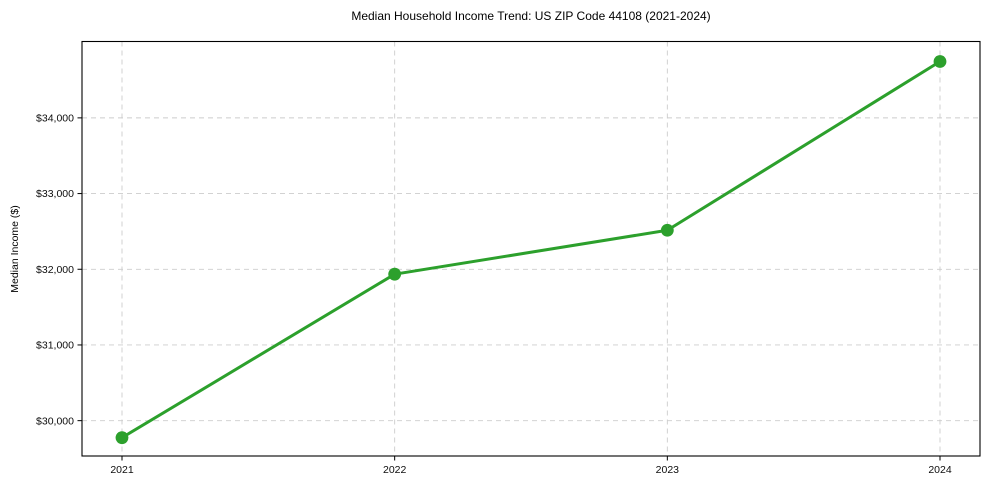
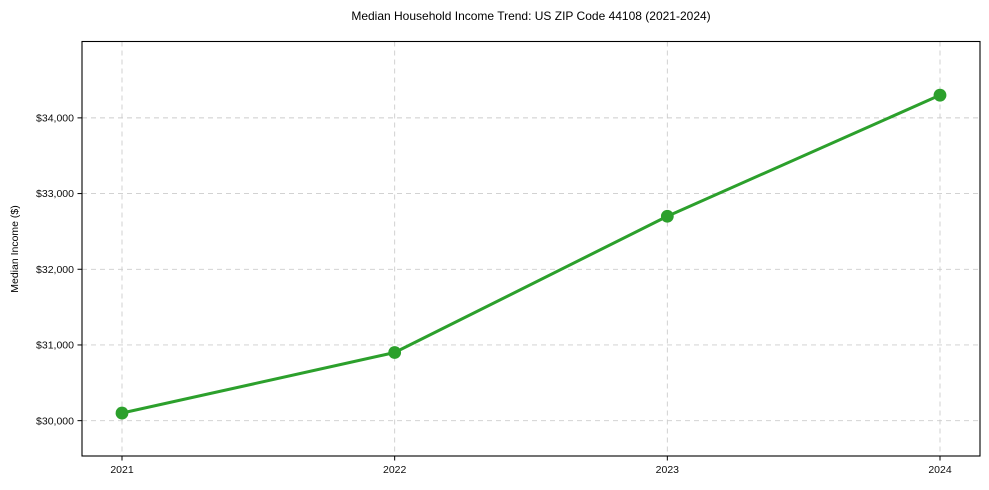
2021: $29800 -> $30100
2022: $31900 -> $30900
2023: $32500 -> $32700
2024: $34700 -> $34300
